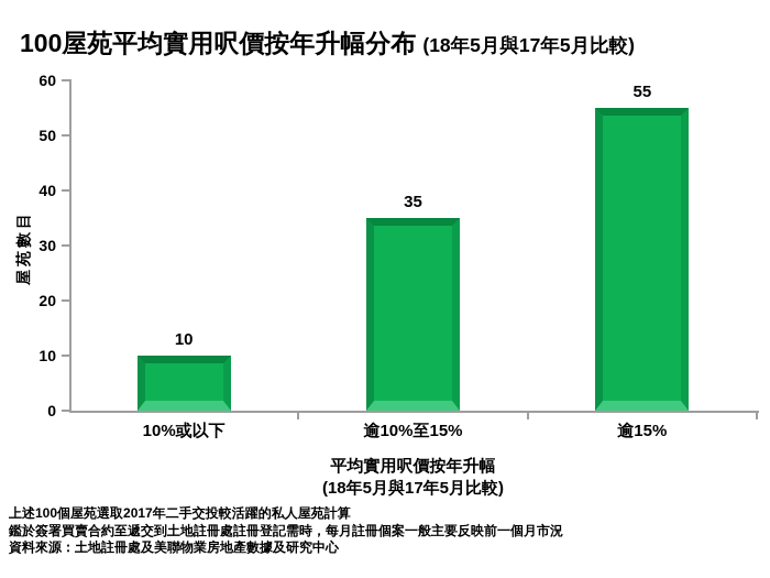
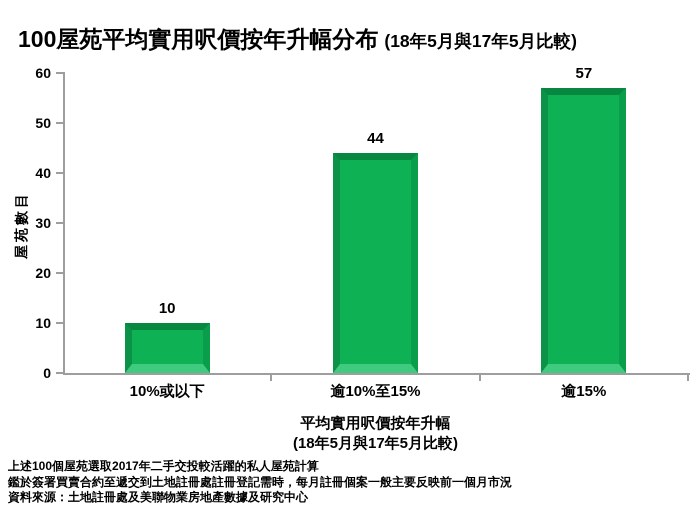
逾10%至15%: 35 -> 44
逾15%: 55 -> 57
